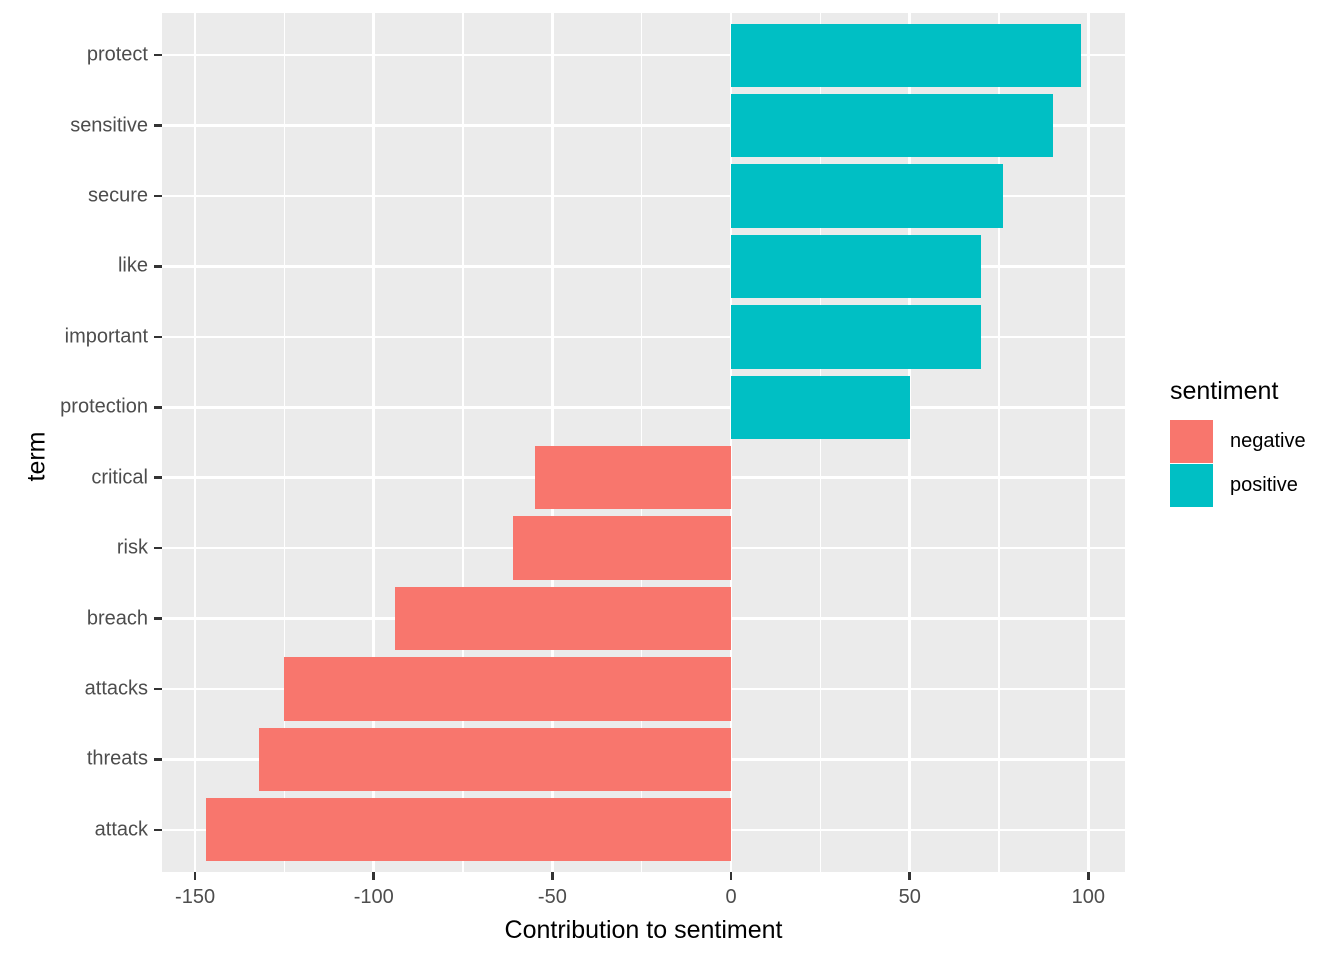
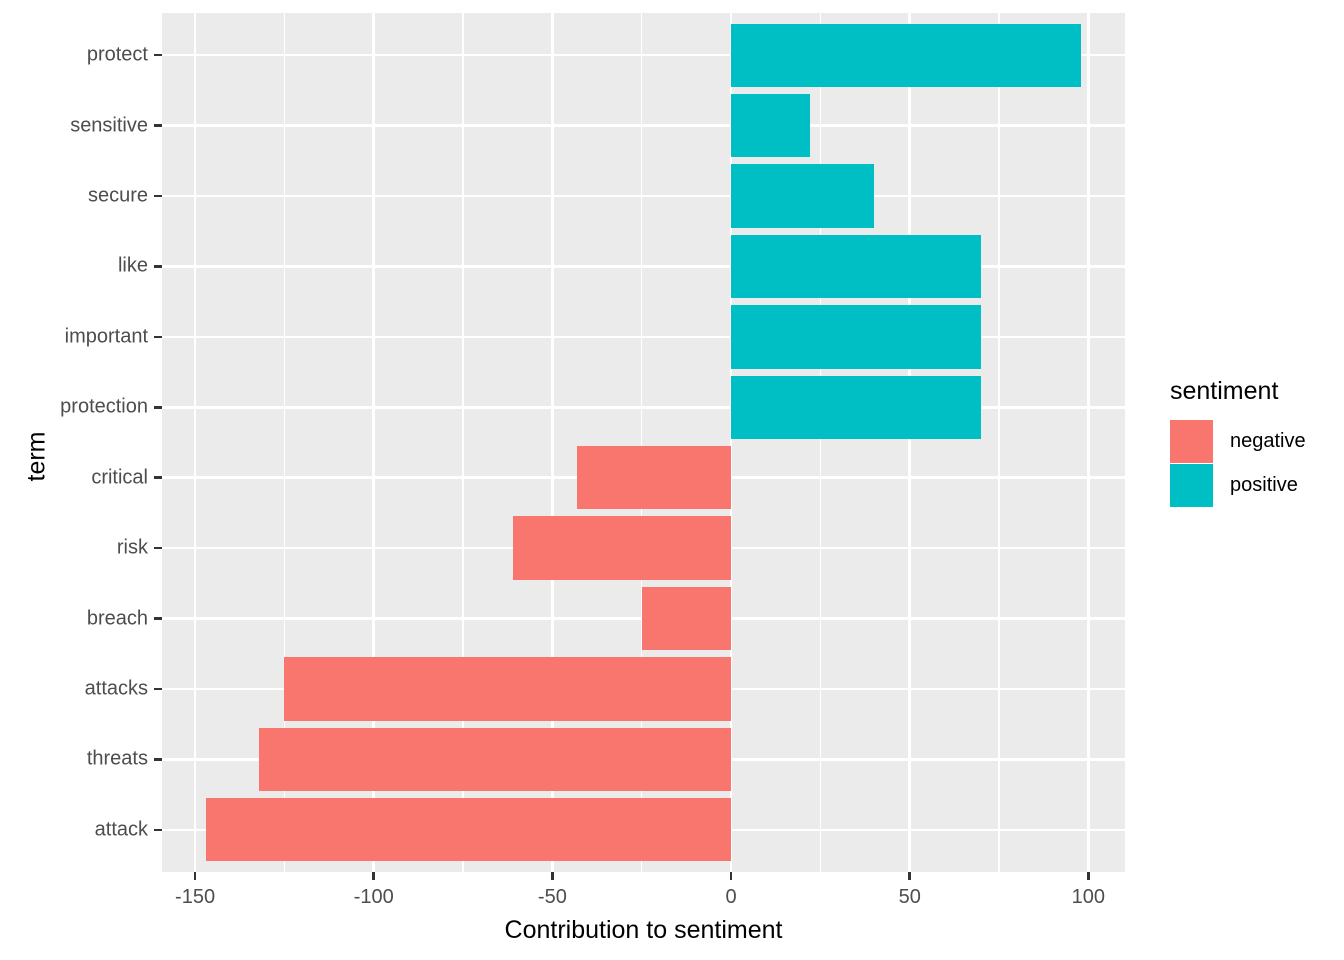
sensitive: 90 -> 22
secure: 76 -> 40
protection: 50 -> 70
critical: -55 -> -43
breach: -94 -> -25
